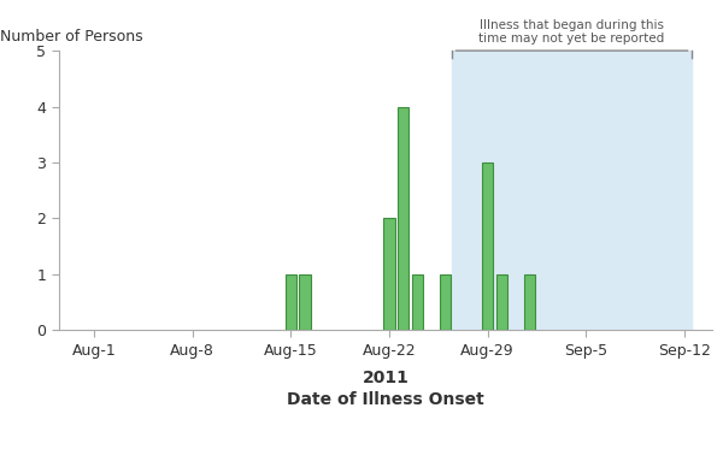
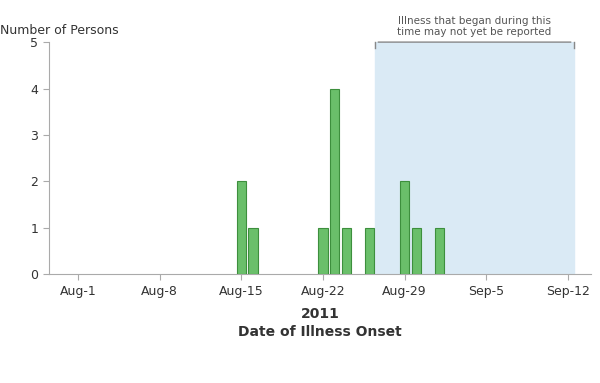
Aug-15: 1 -> 2
Aug-22: 2 -> 1
Aug-29: 3 -> 2
